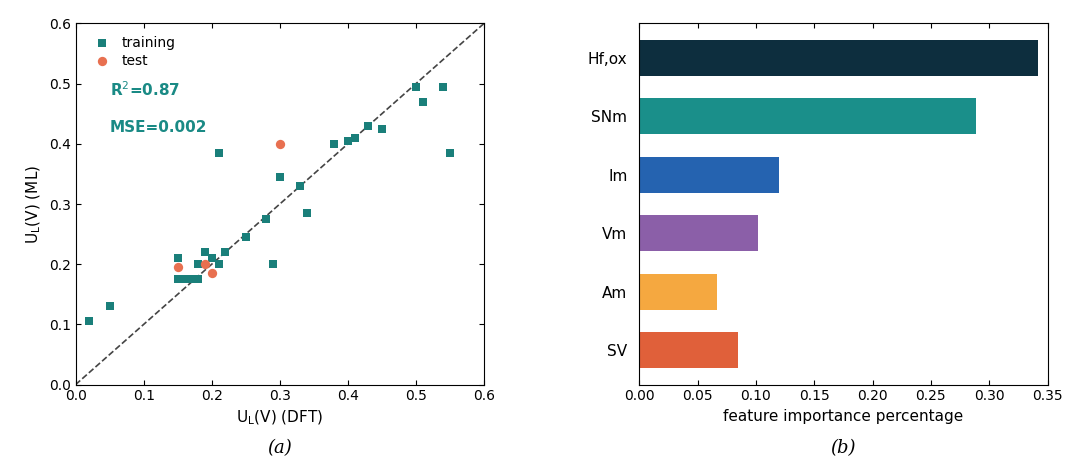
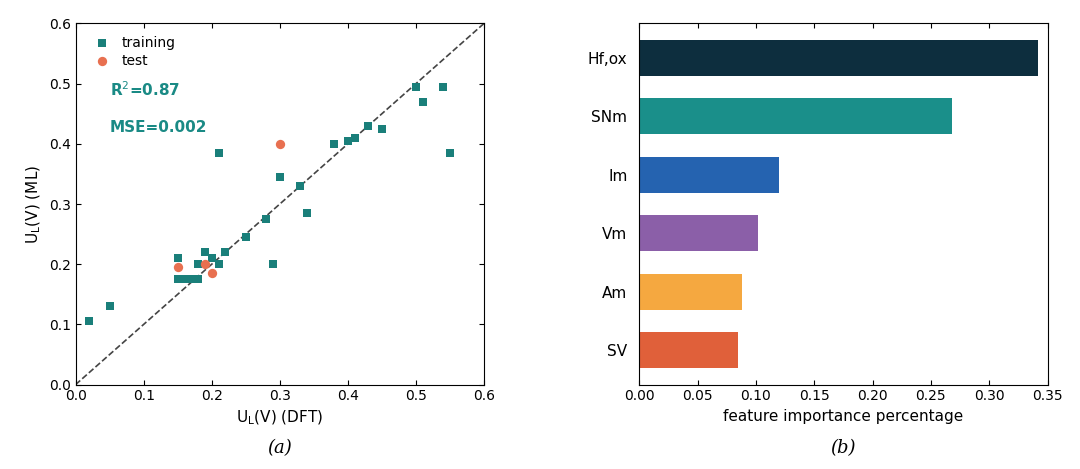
SNm: 0.289 -> 0.268
Am: 0.067 -> 0.088
